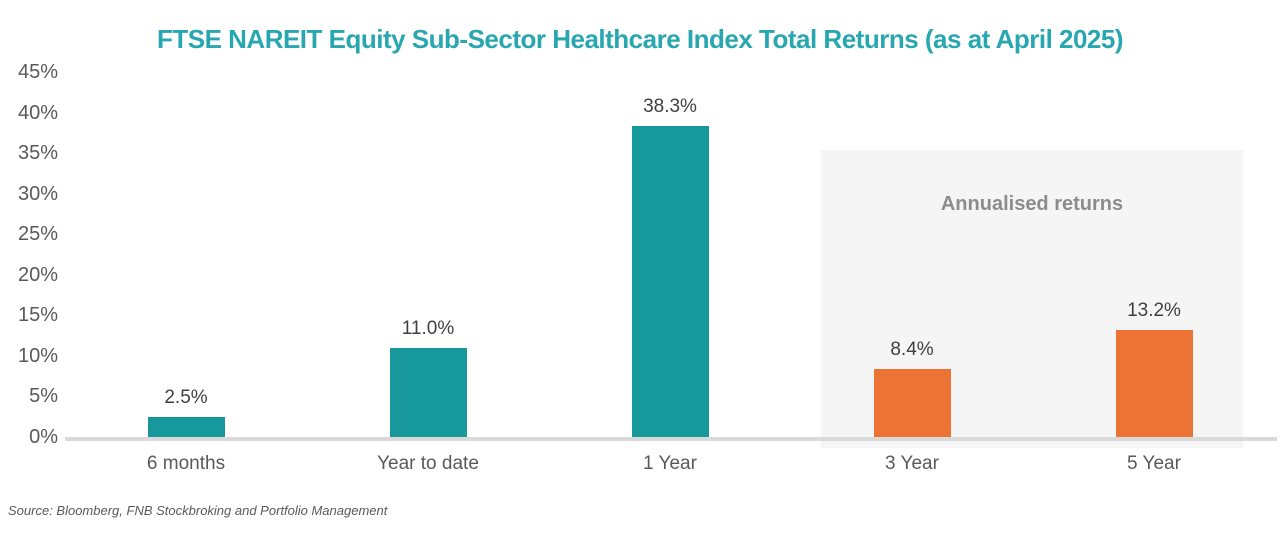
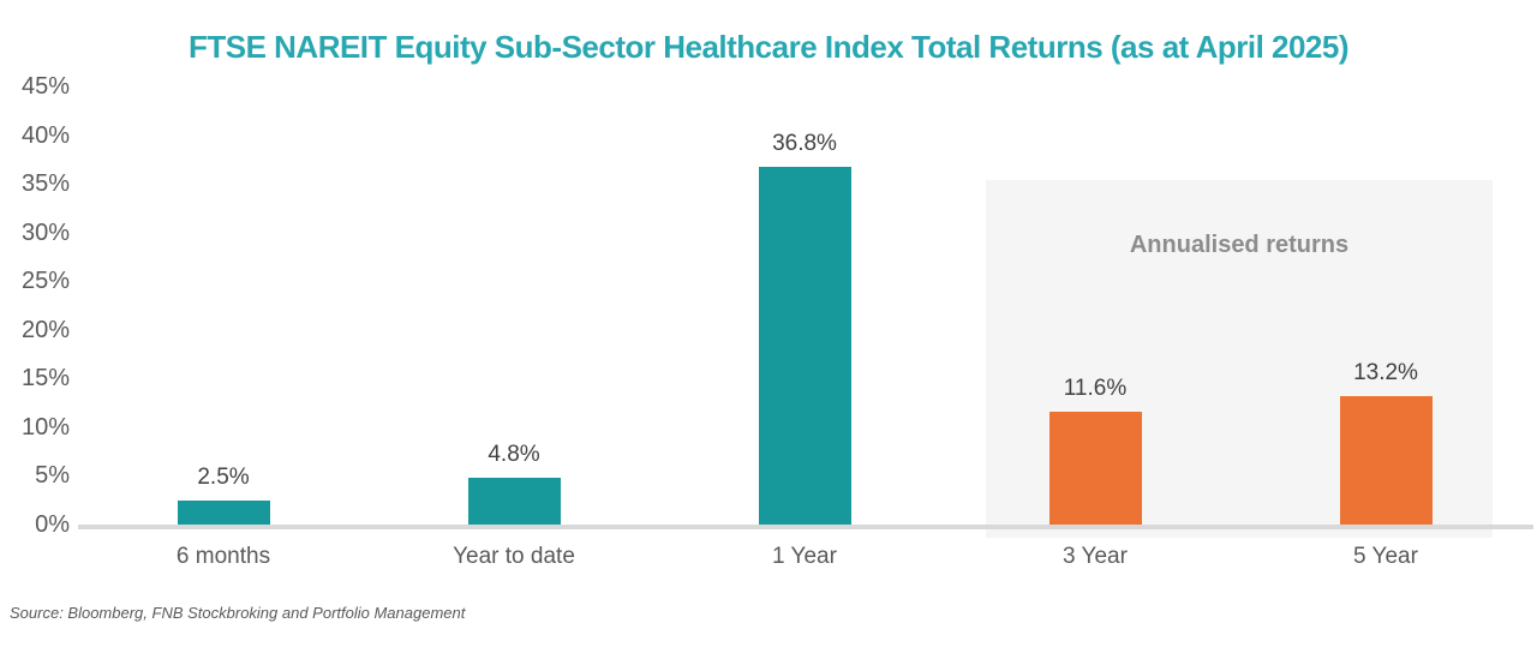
Year to date: 11.0% -> 4.8%
1 Year: 38.3% -> 36.8%
3 Year: 8.4% -> 11.6%
